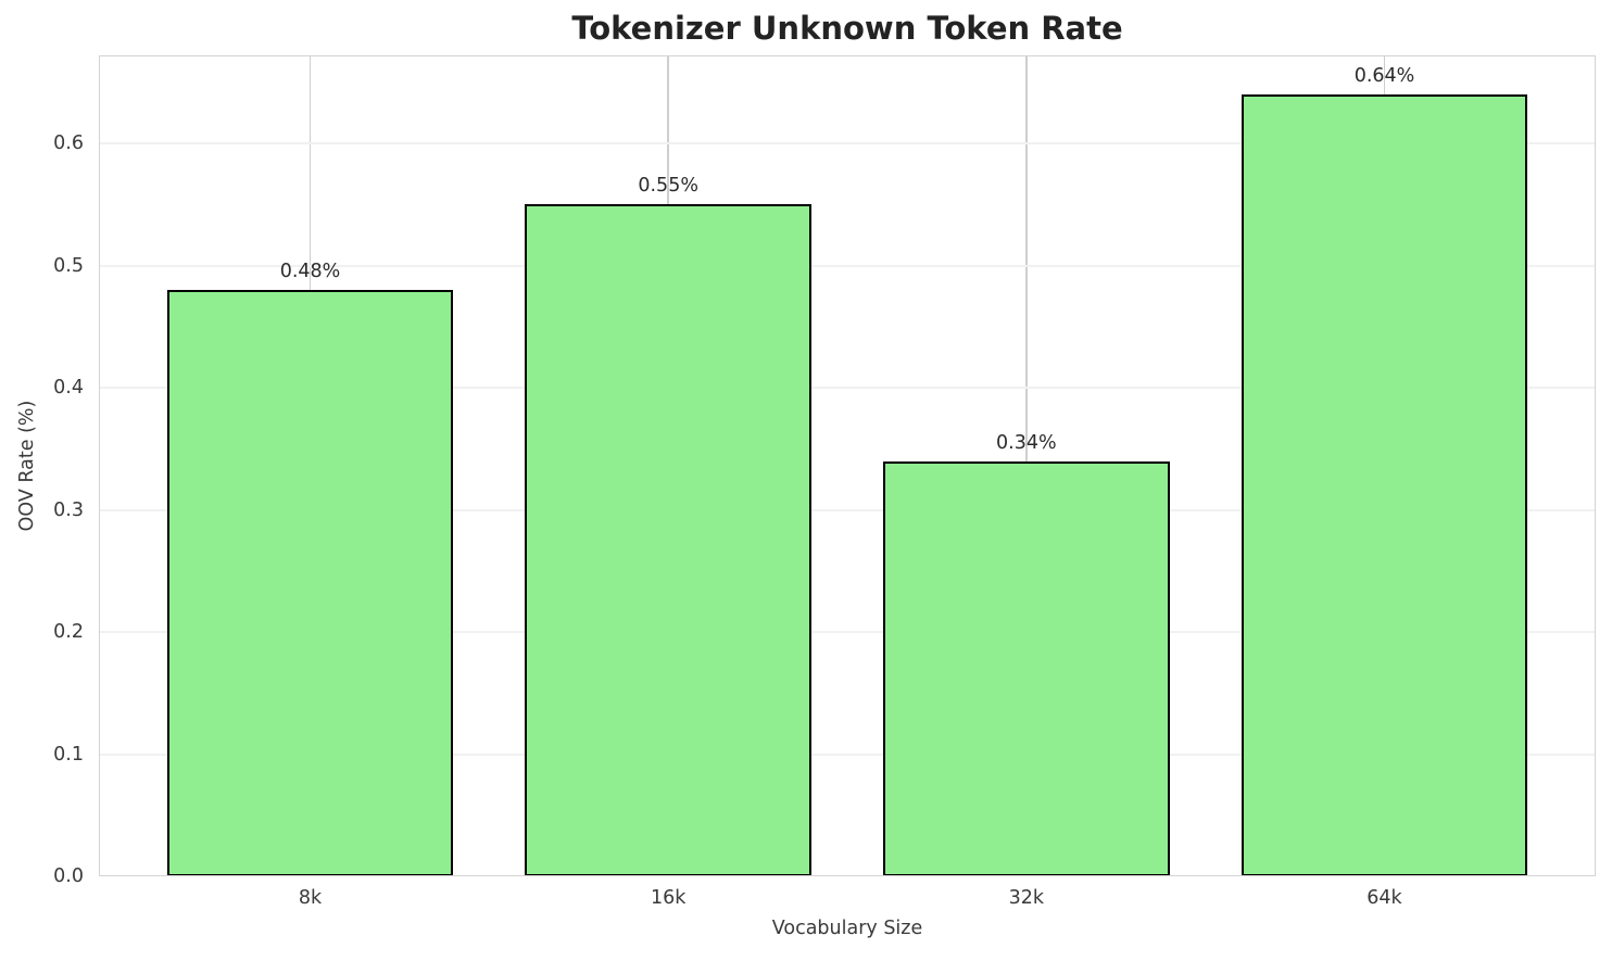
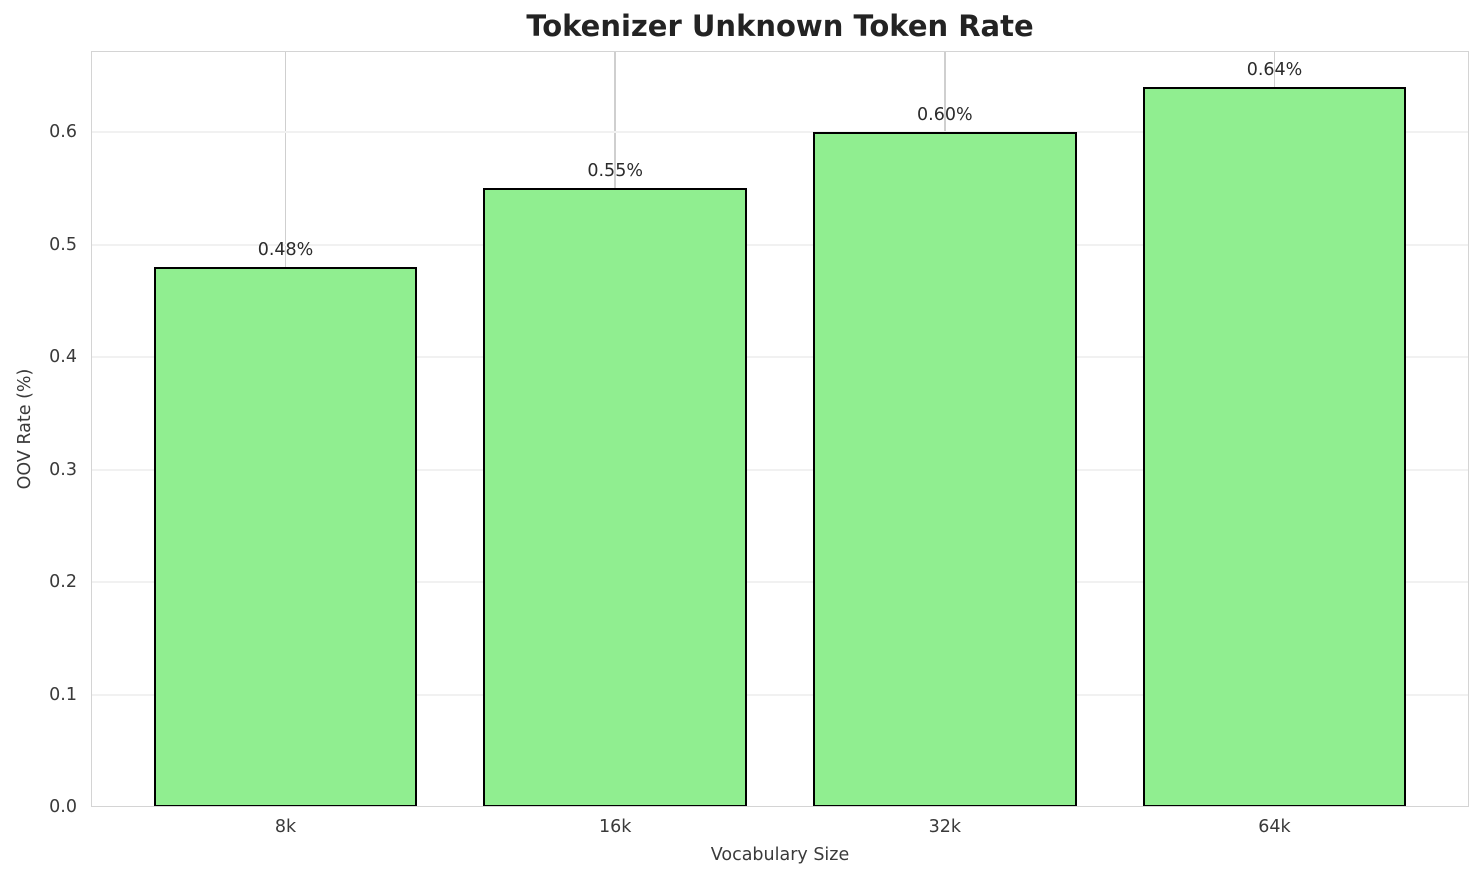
32k: 0.34% -> 0.60%
